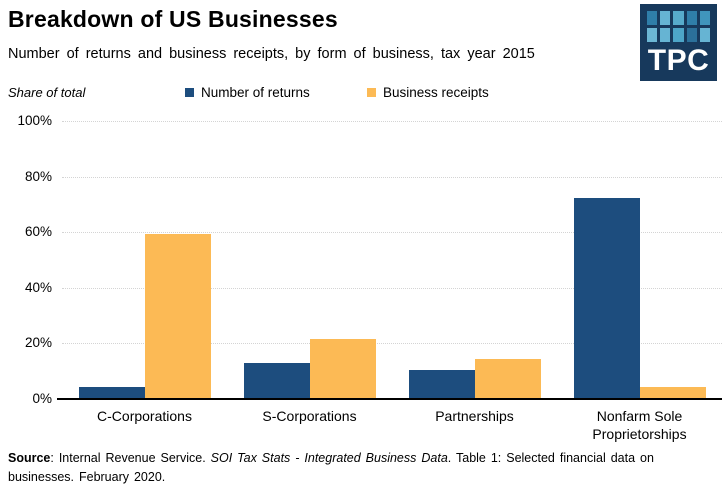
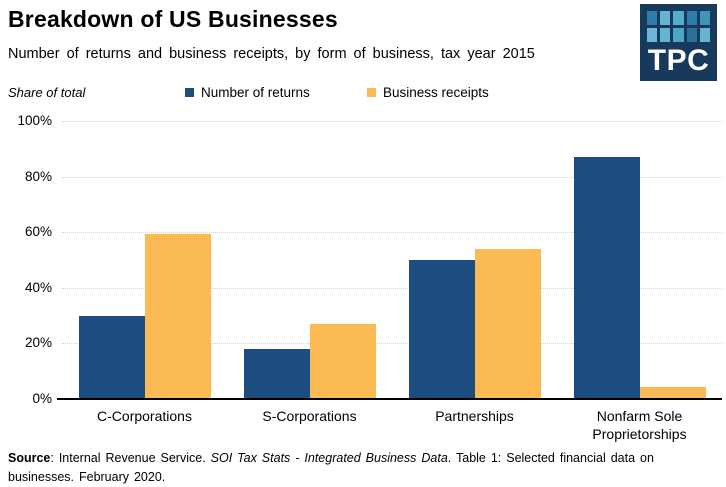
Number of returns/C-Corporations: 4% -> 30%
Number of returns/S-Corporations: 13% -> 18%
Business receipts/S-Corporations: 22% -> 27%
Number of returns/Partnerships: 10% -> 50%
Business receipts/Partnerships: 14% -> 54%
Number of returns/Nonfarm Sole Proprietorships: 72% -> 87%
